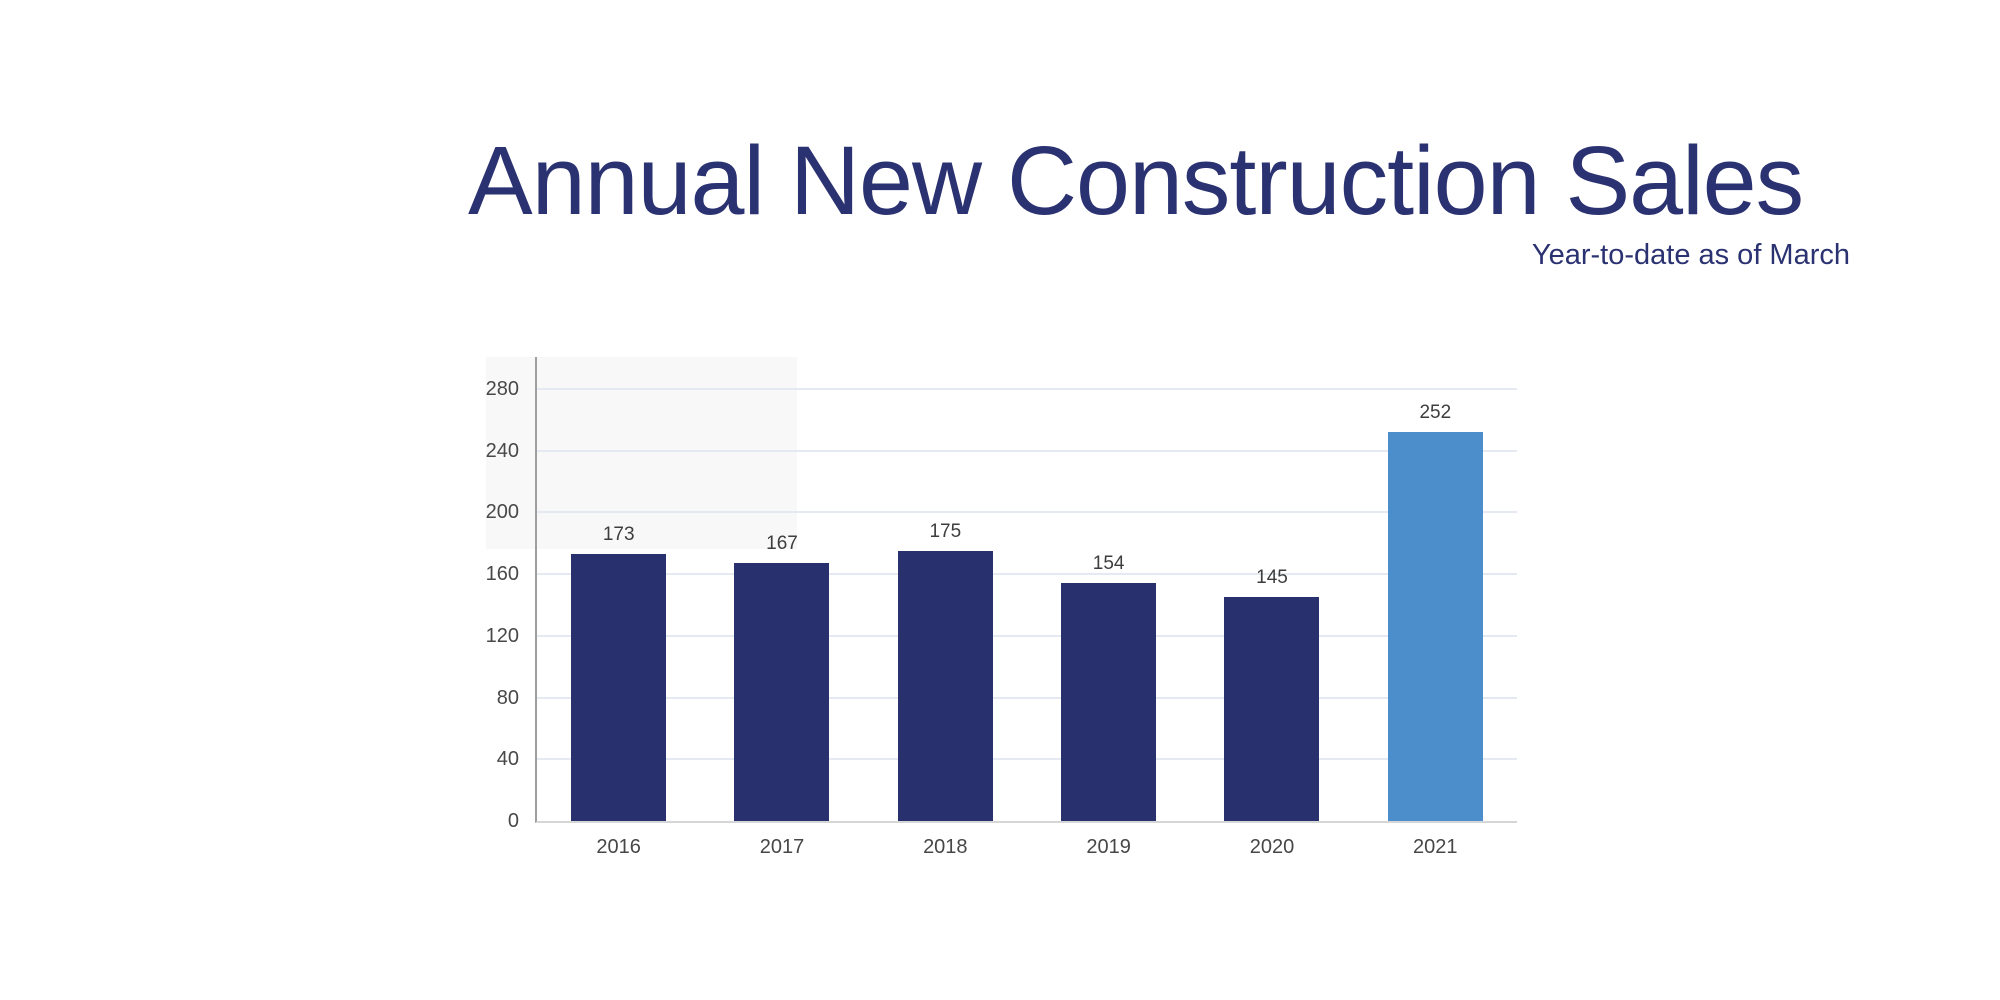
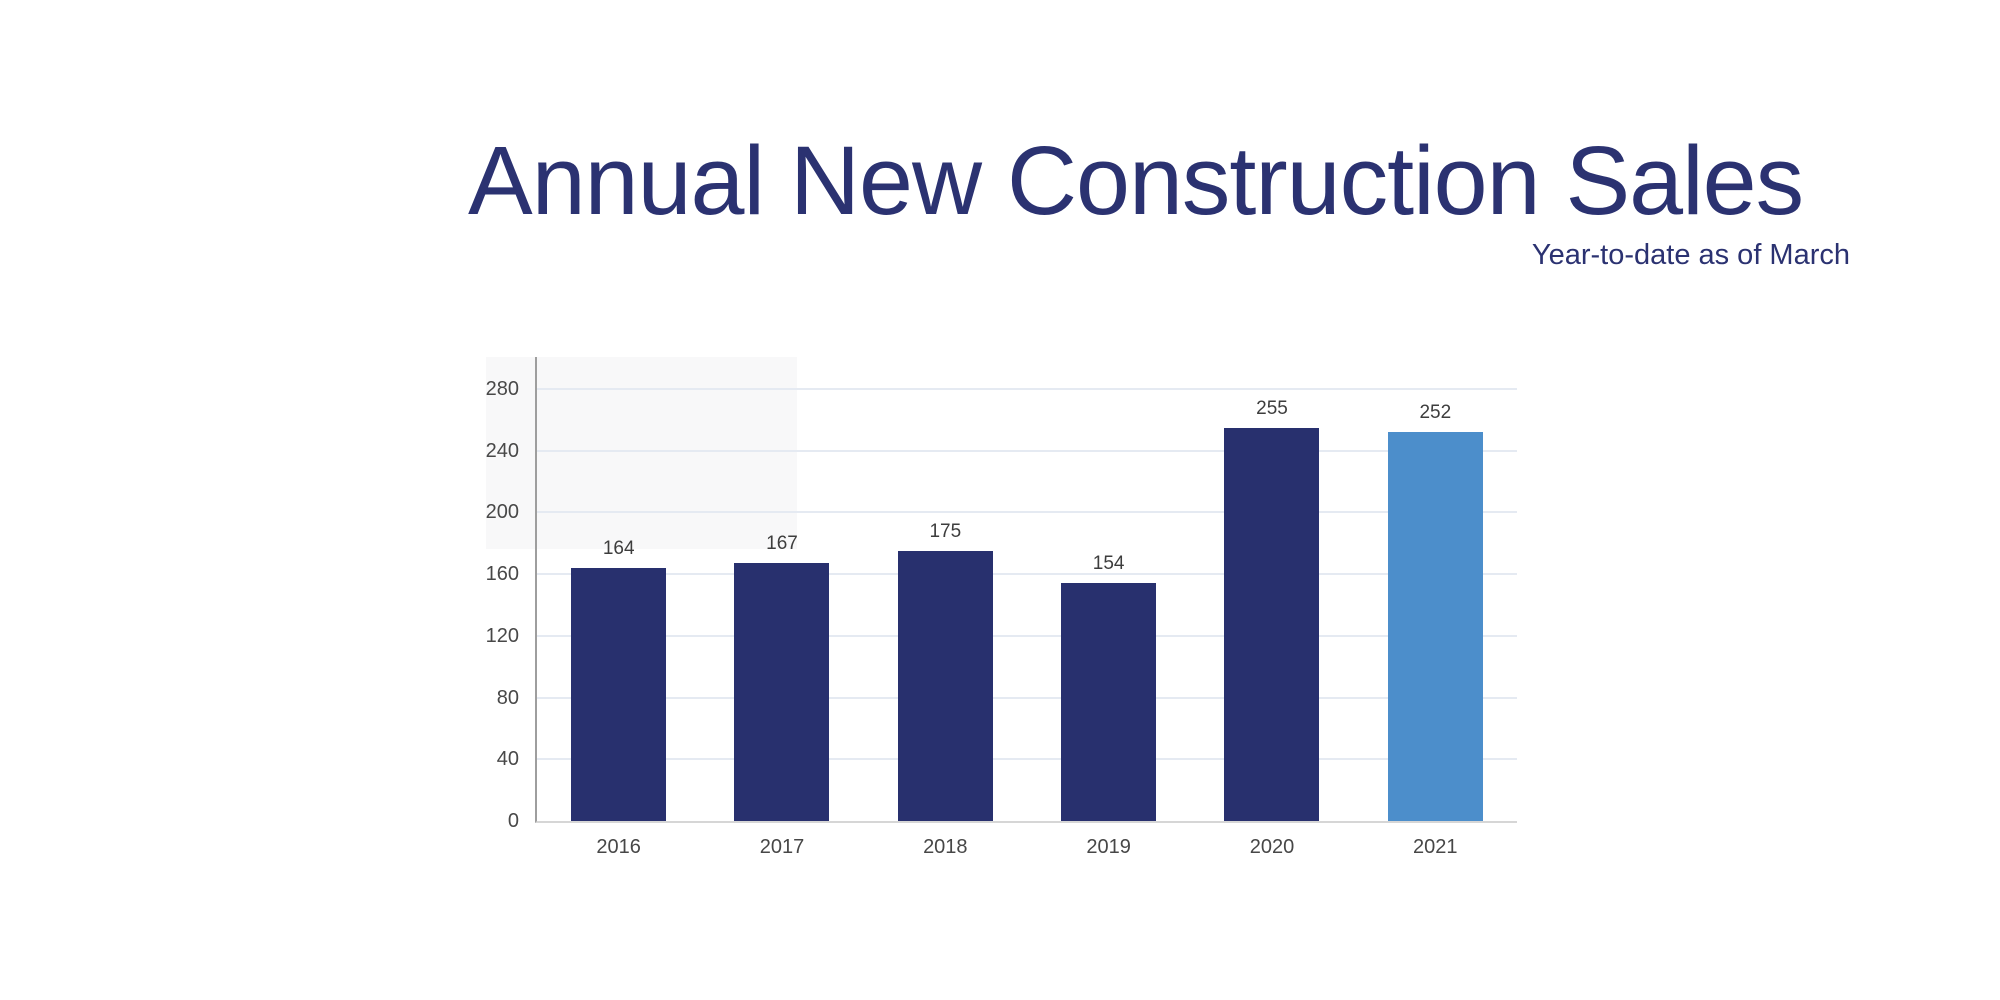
2016: 173 -> 164
2020: 145 -> 255
